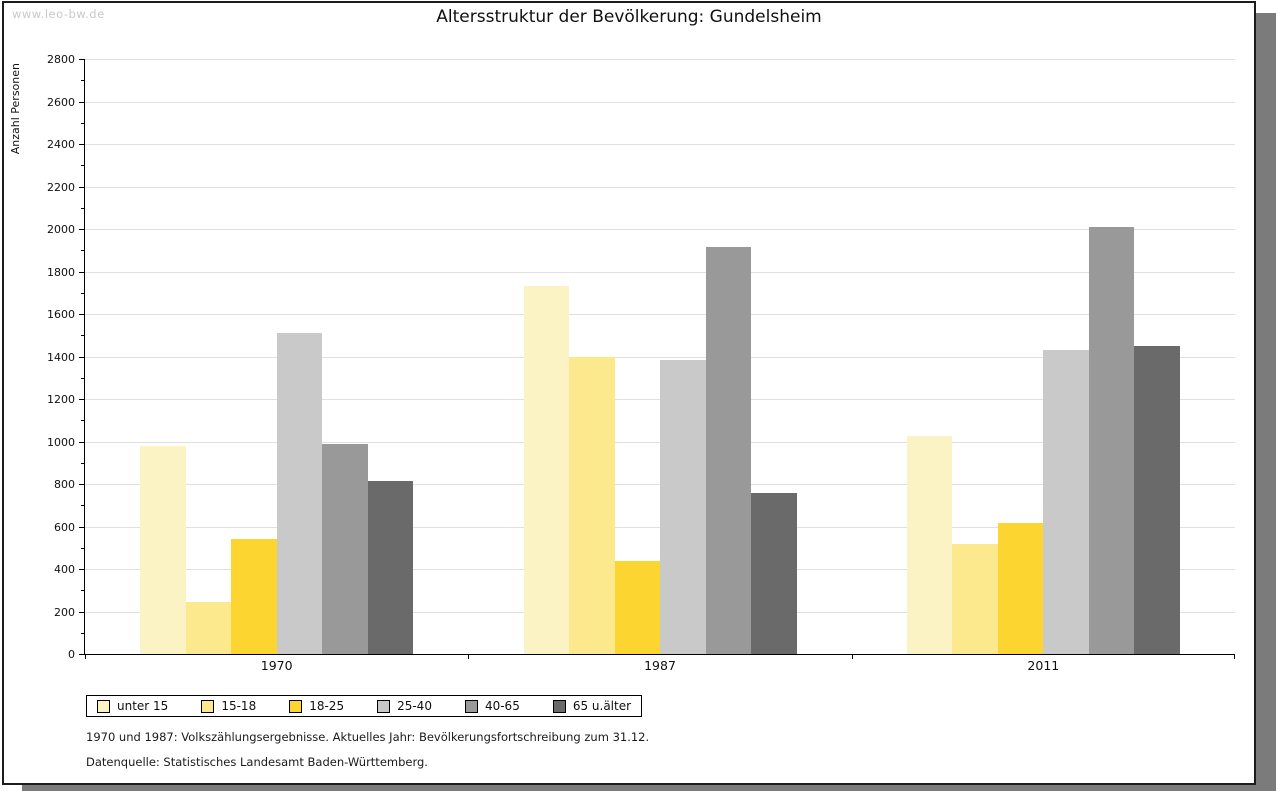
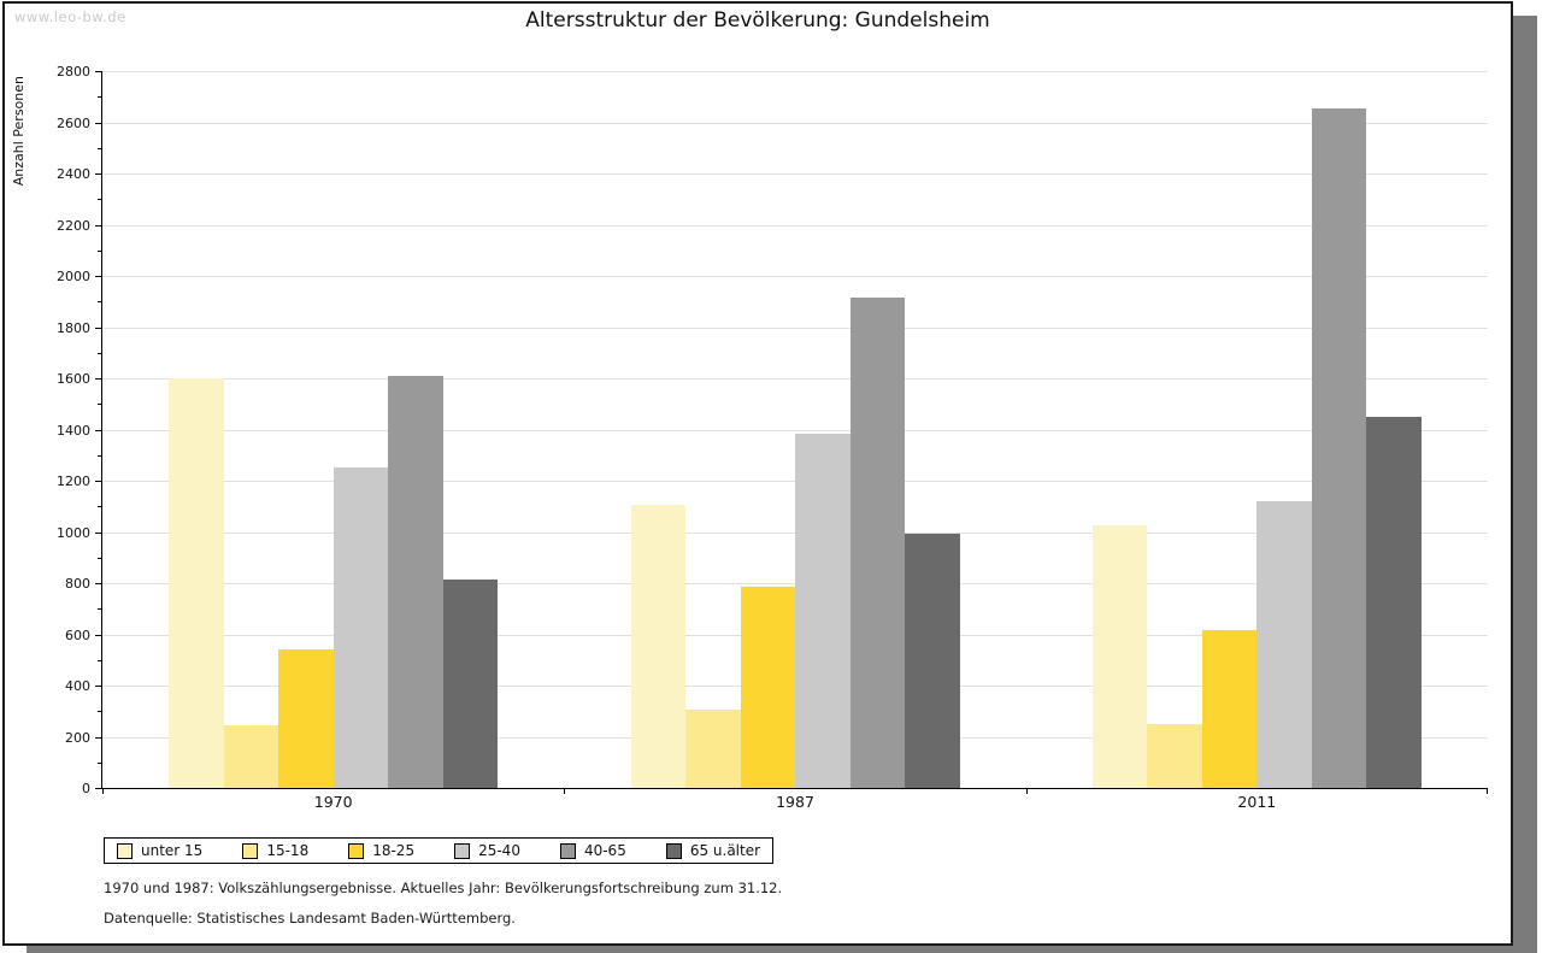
unter 15/1970: 980 -> 1600
25-40/1970: 1510 -> 1250
40-65/1970: 990 -> 1610
unter 15/1987: 1730 -> 1100
15-18/1987: 1400 -> 300
18-25/1987: 440 -> 780
65 u.älter/1987: 760 -> 1000
15-18/2011: 520 -> 250
25-40/2011: 1430 -> 1120
40-65/2011: 2010 -> 2660
